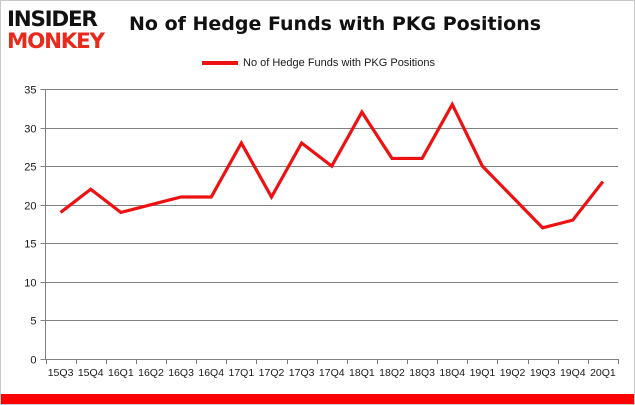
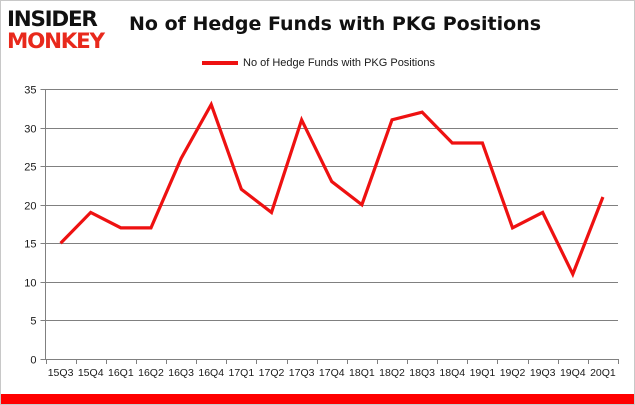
15Q3: 19 -> 15
15Q4: 22 -> 19
16Q1: 19 -> 17
16Q2: 20 -> 17
16Q3: 21 -> 26
16Q4: 21 -> 33
17Q1: 28 -> 22
17Q2: 21 -> 19
17Q3: 28 -> 31
17Q4: 25 -> 23
18Q1: 32 -> 20
18Q2: 26 -> 31
18Q3: 26 -> 32
18Q4: 33 -> 28
19Q1: 25 -> 28
19Q2: 21 -> 17
19Q3: 17 -> 19
19Q4: 18 -> 11
20Q1: 23 -> 21
